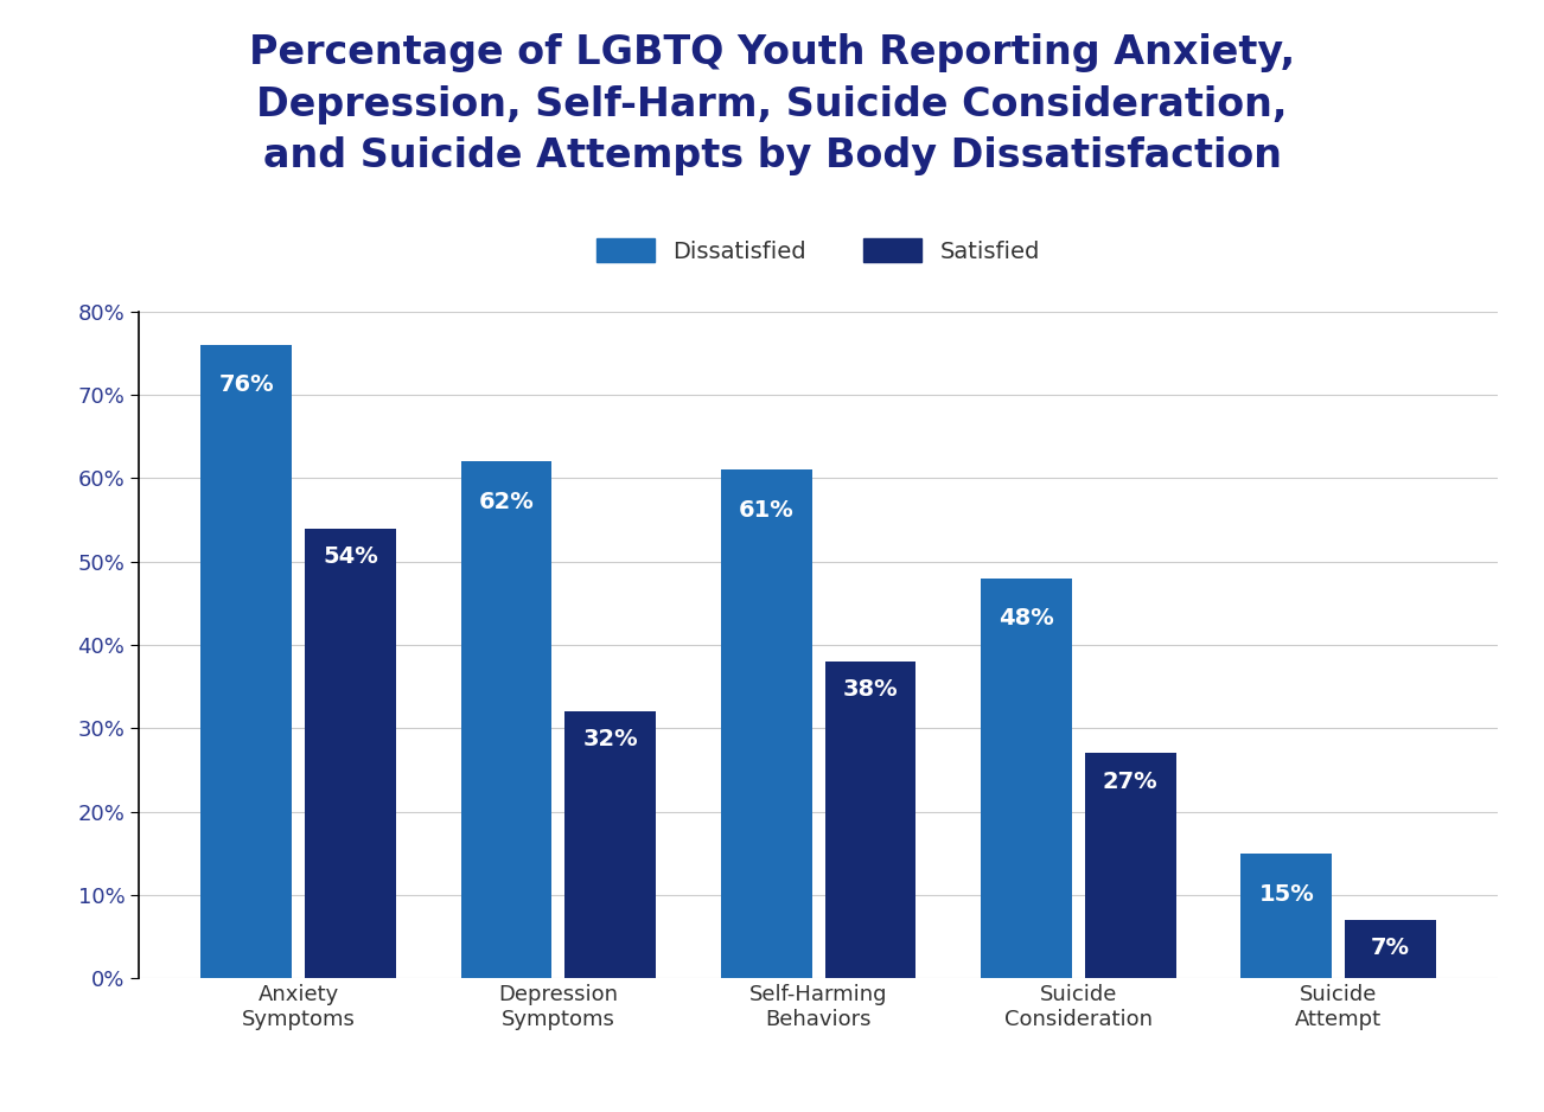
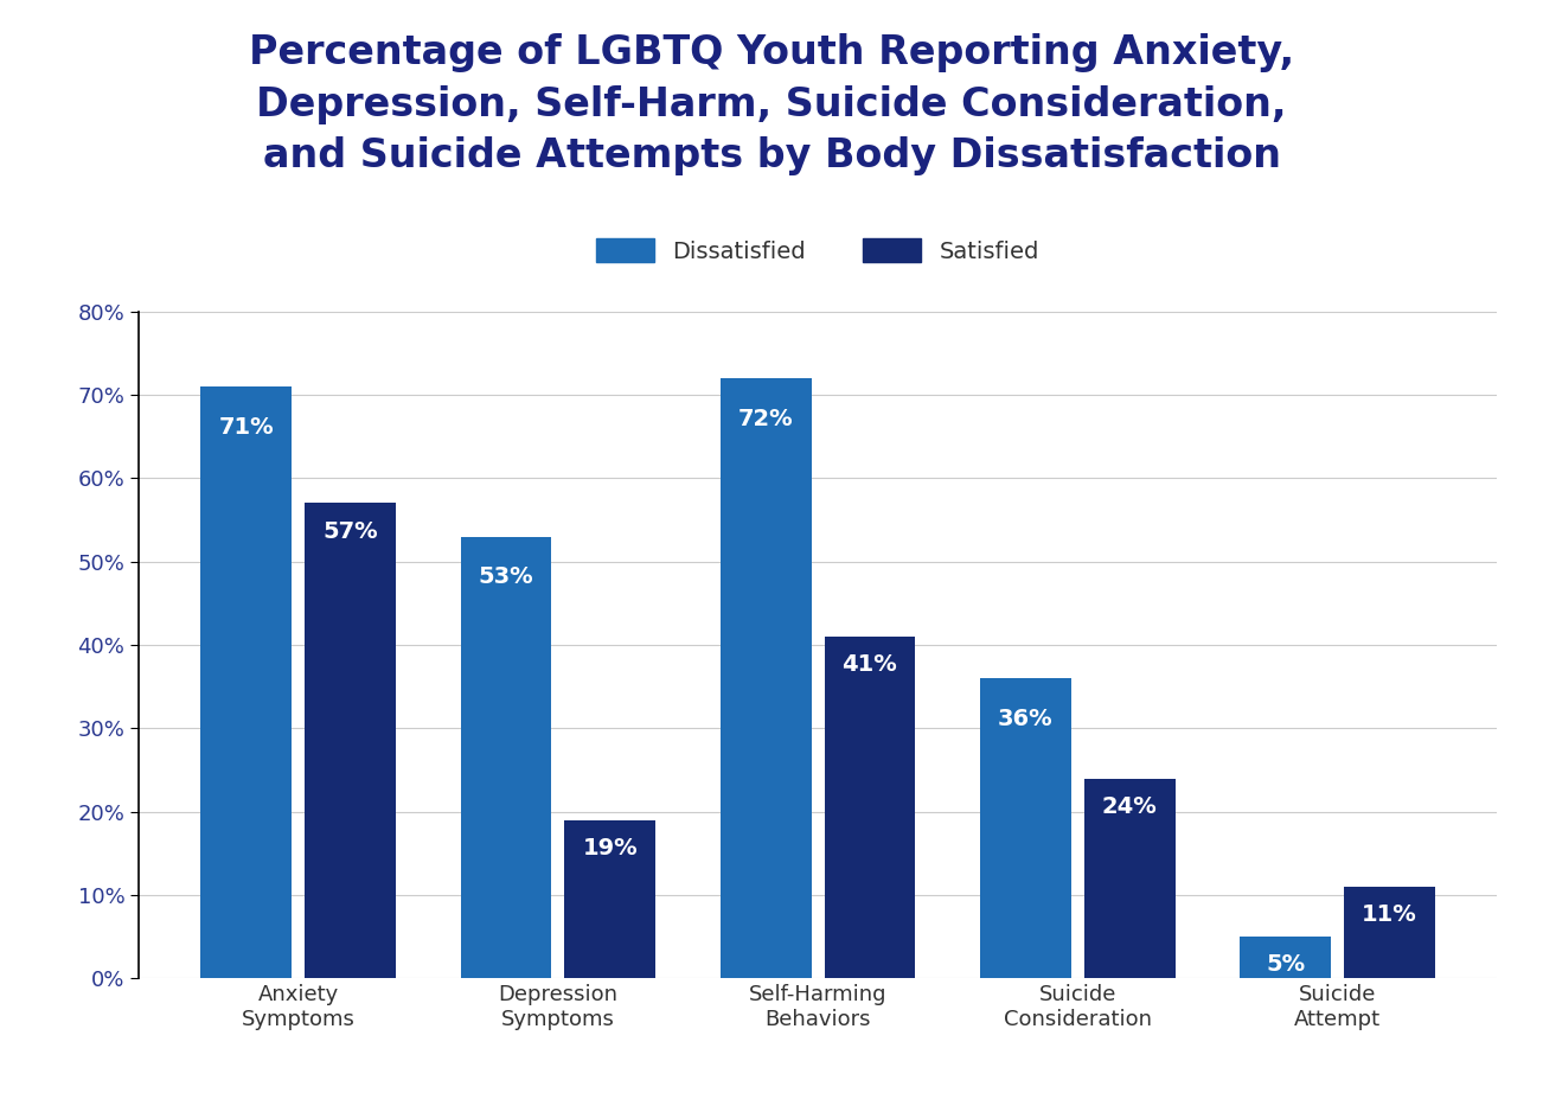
Dissatisfied/Anxiety Symptoms: 76% -> 71%
Satisfied/Anxiety Symptoms: 54% -> 57%
Dissatisfied/Depression Symptoms: 62% -> 53%
Satisfied/Depression Symptoms: 32% -> 19%
Dissatisfied/Self-Harming Behaviors: 61% -> 72%
Satisfied/Self-Harming Behaviors: 38% -> 41%
Dissatisfied/Suicide Consideration: 48% -> 36%
Satisfied/Suicide Consideration: 27% -> 24%
Dissatisfied/Suicide Attempt: 15% -> 5%
Satisfied/Suicide Attempt: 7% -> 11%
